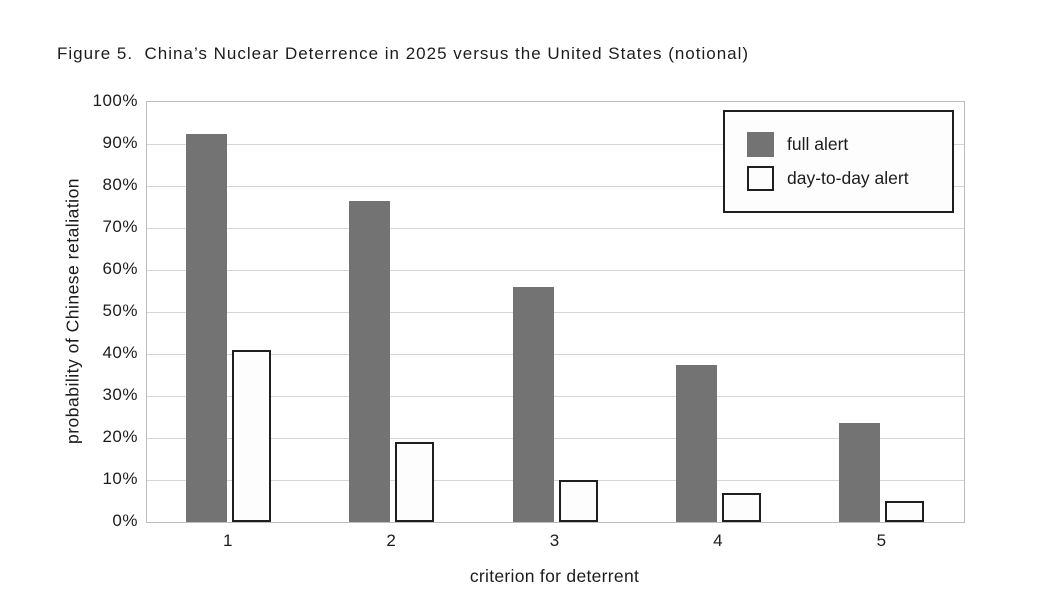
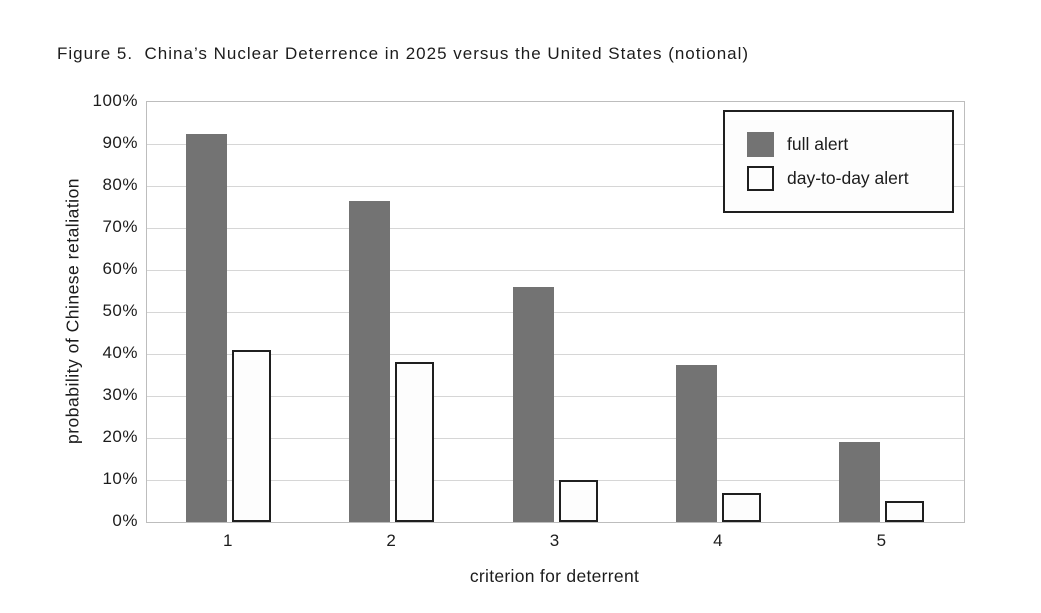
day-to-day alert/2: 19% -> 38%
full alert/5: 24% -> 19%
